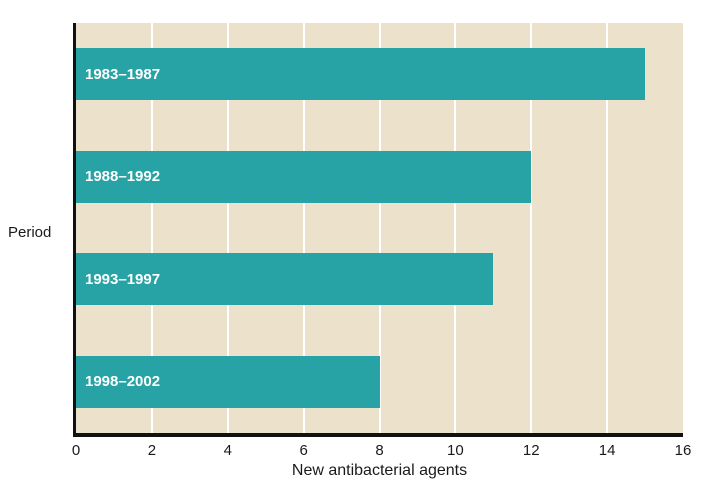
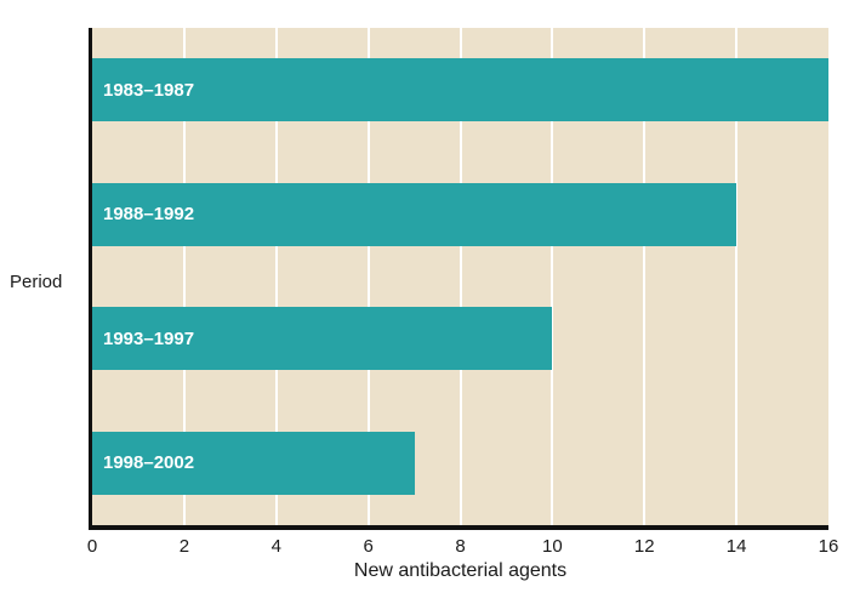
1983–1987: 15 -> 16
1988–1992: 12 -> 14
1993–1997: 11 -> 10
1998–2002: 8 -> 7
